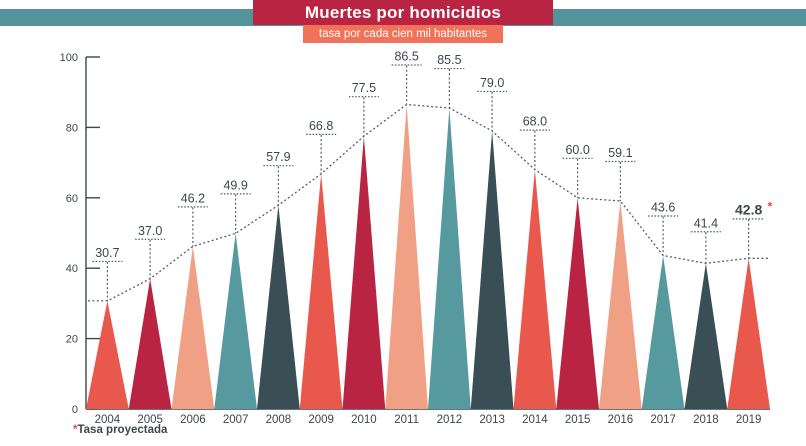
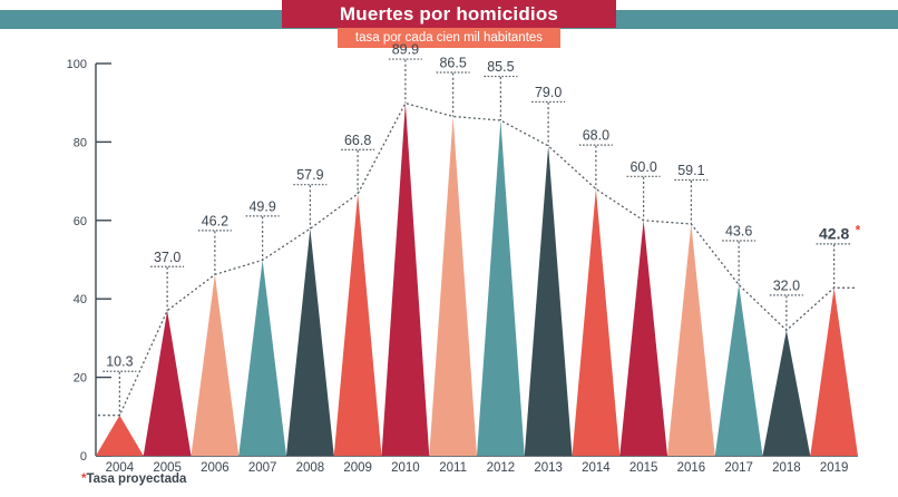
2004: 30.7 -> 10.3
2010: 77.5 -> 89.9
2018: 41.4 -> 32.0
